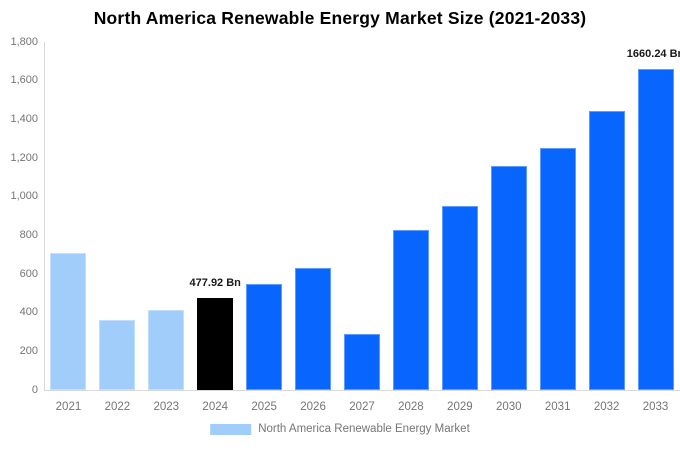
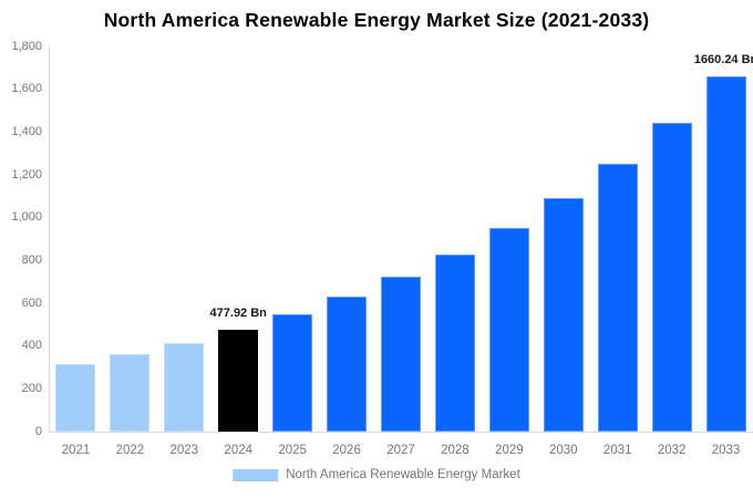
2021: 710 -> 320
2027: 290 -> 720
2030: 1160 -> 1090
